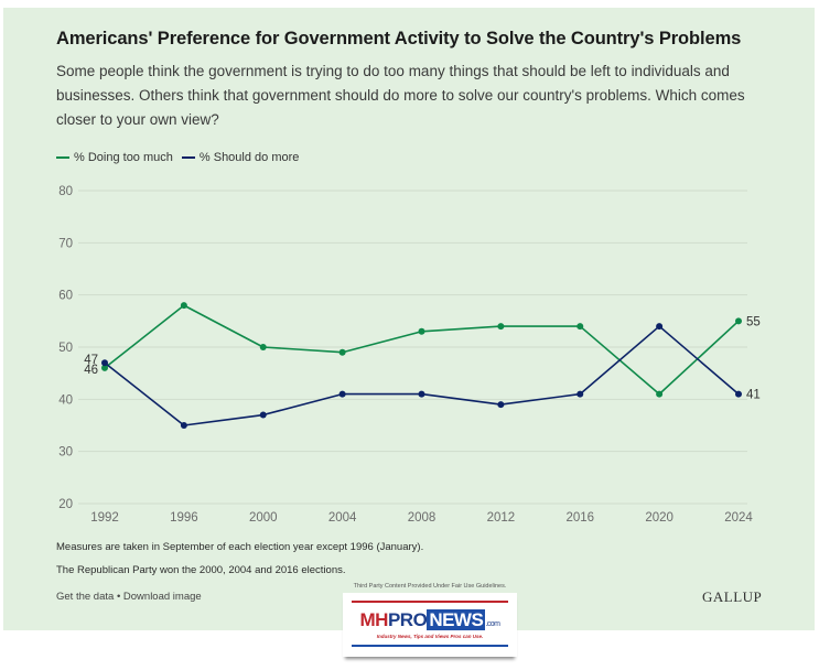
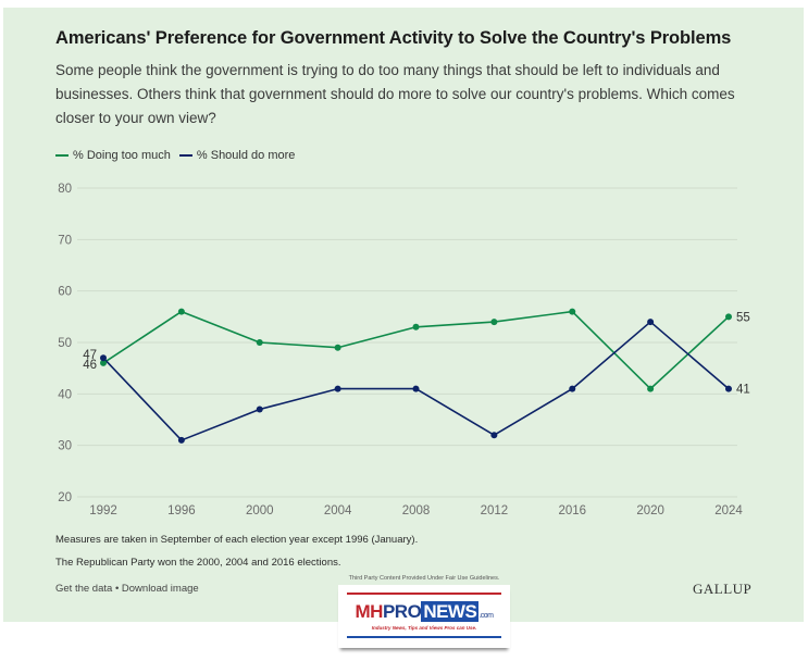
% Doing too much/1996: 58 -> 56
% Should do more/1996: 35 -> 31
% Should do more/2012: 39 -> 32
% Doing too much/2016: 54 -> 56
